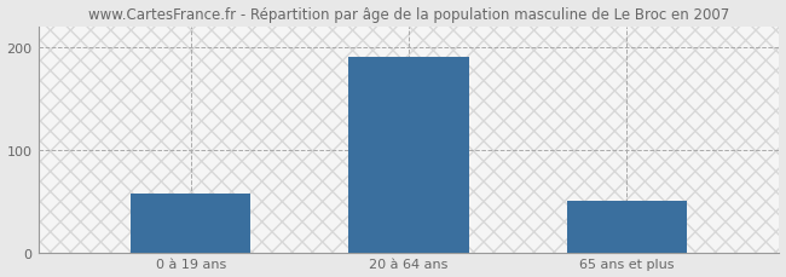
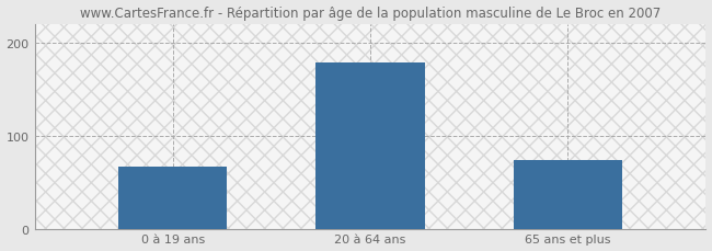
0 à 19 ans: 57 -> 66
20 à 64 ans: 190 -> 178
65 ans et plus: 50 -> 74
